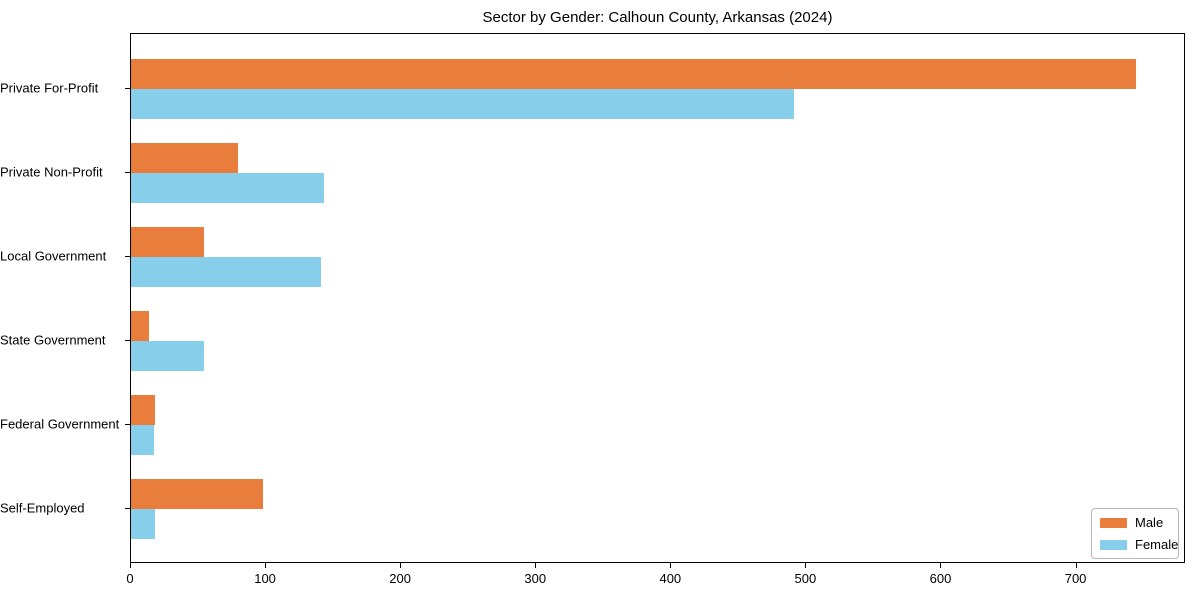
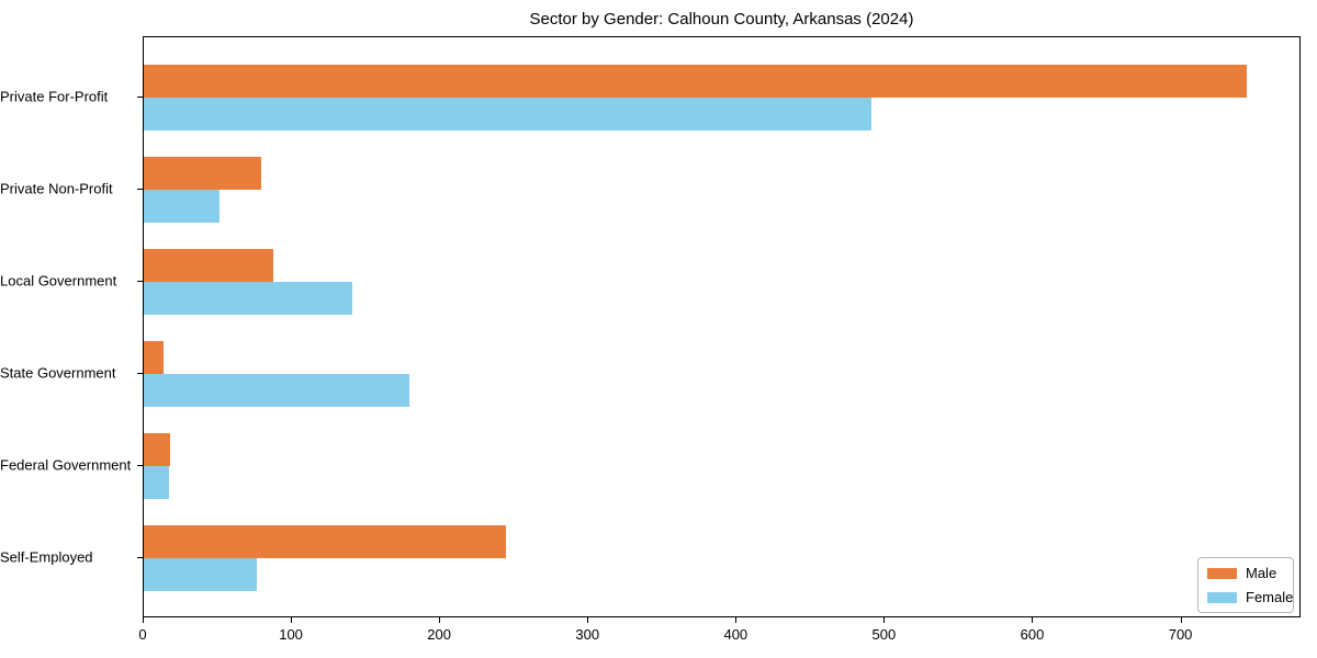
Female/Private Non-Profit: 143 -> 51
Male/Local Government: 54 -> 87
Female/State Government: 54 -> 179
Male/Self-Employed: 98 -> 244
Female/Self-Employed: 18 -> 76
